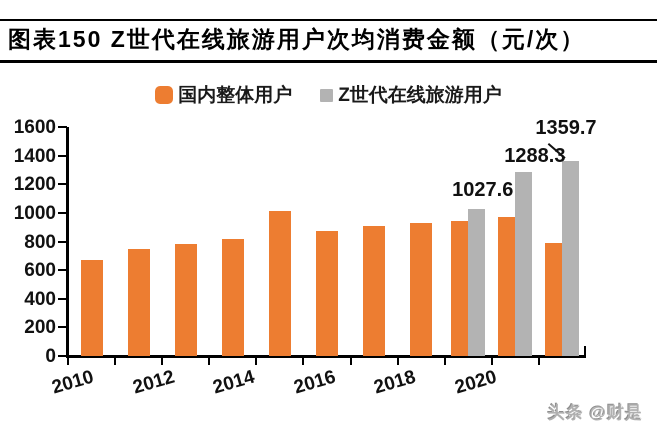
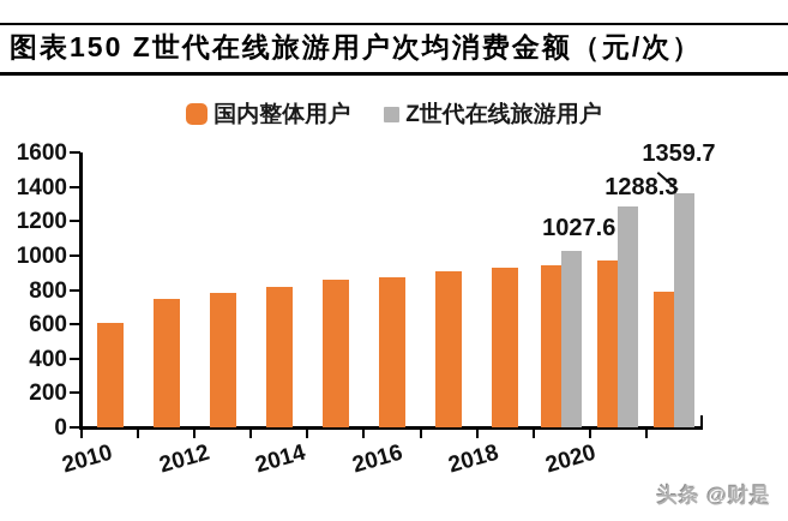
国内整体用户/2010: 670 -> 610
国内整体用户/2014: 1010 -> 860
